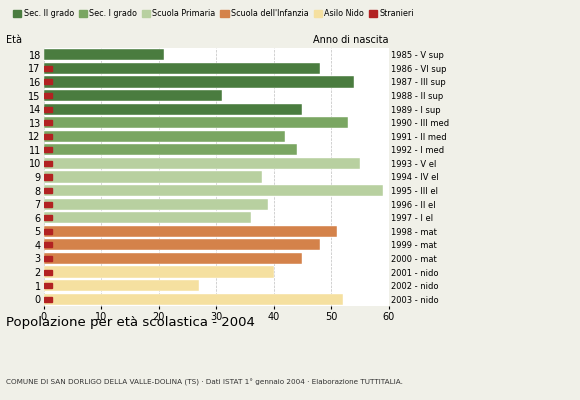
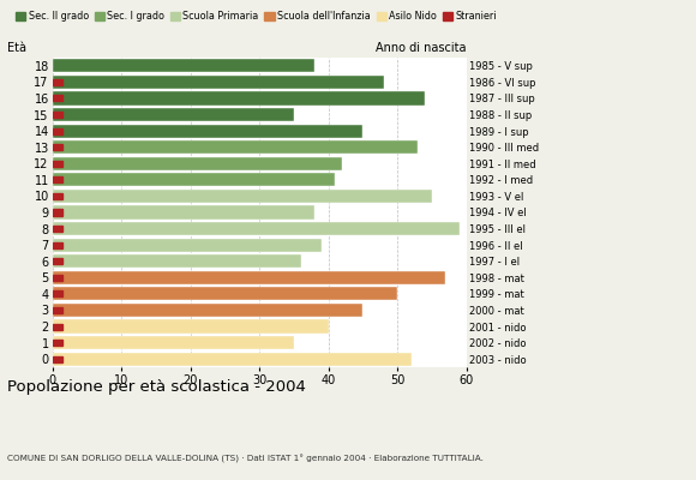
18: 21 -> 38
15: 31 -> 35
11: 44 -> 41
5: 51 -> 57
4: 48 -> 50
1: 27 -> 35
